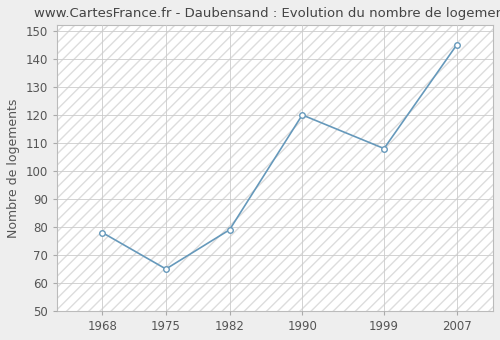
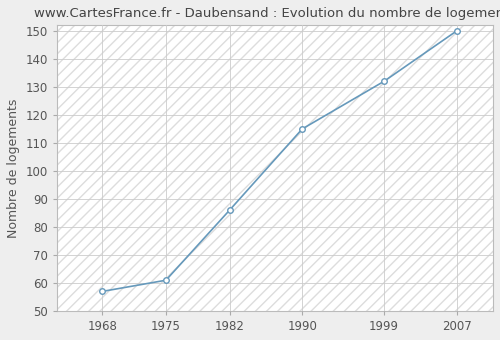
1968: 78 -> 57
1975: 65 -> 61
1982: 79 -> 86
1990: 120 -> 115
1999: 108 -> 132
2007: 145 -> 150
